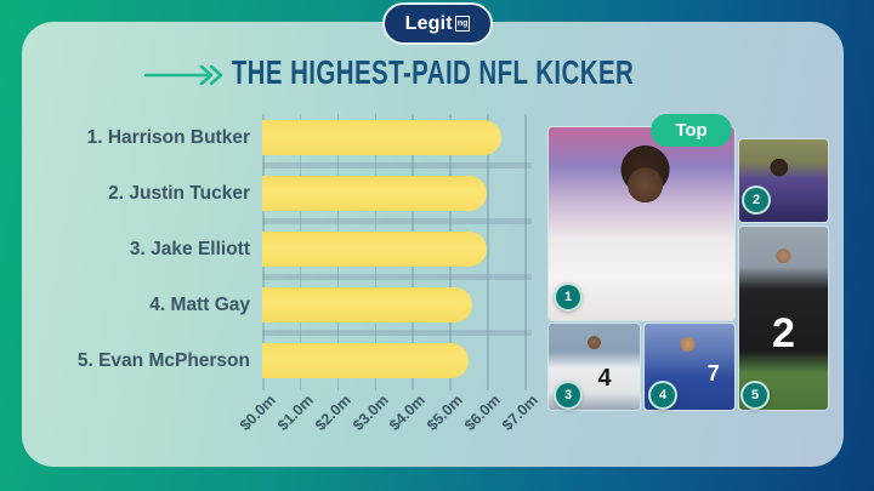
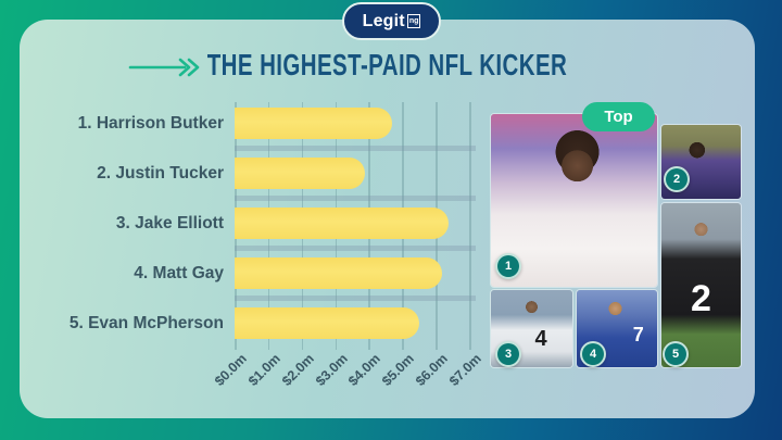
1. Harrison Butker: $6.4m -> $4.7m
2. Justin Tucker: $6.0m -> $3.9m
3. Jake Elliott: $6.0m -> $6.4m
4. Matt Gay: $5.6m -> $6.2m
